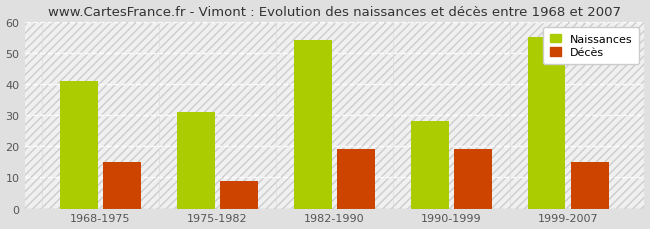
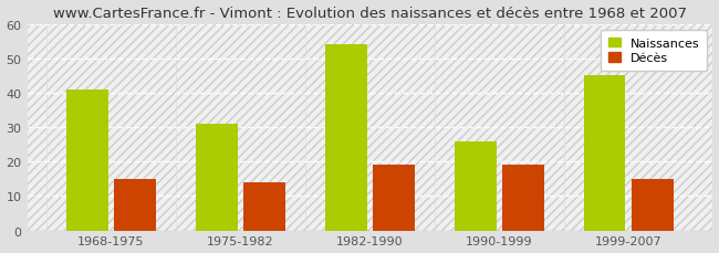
Décès/1975-1982: 9 -> 14
Naissances/1990-1999: 28 -> 26
Naissances/1999-2007: 55 -> 45
